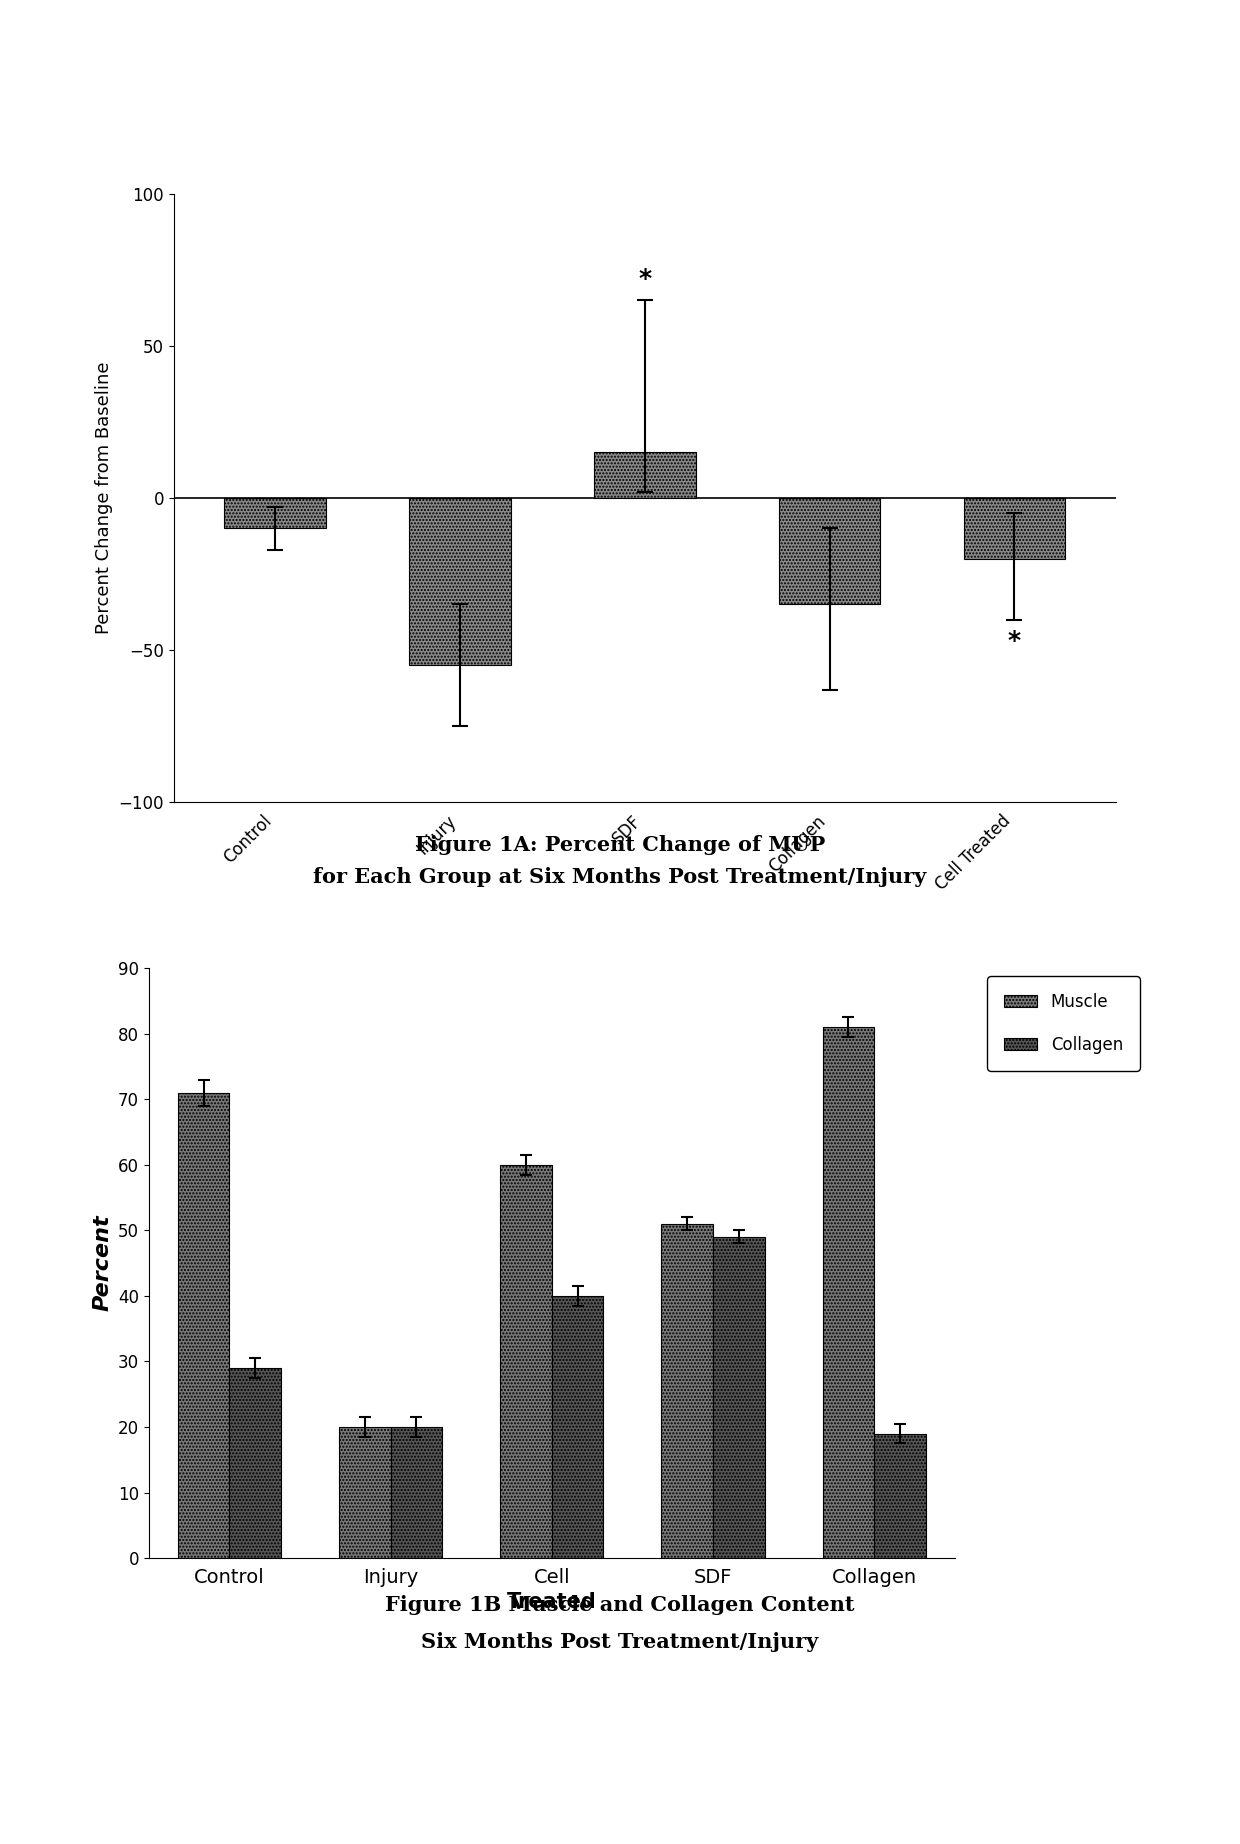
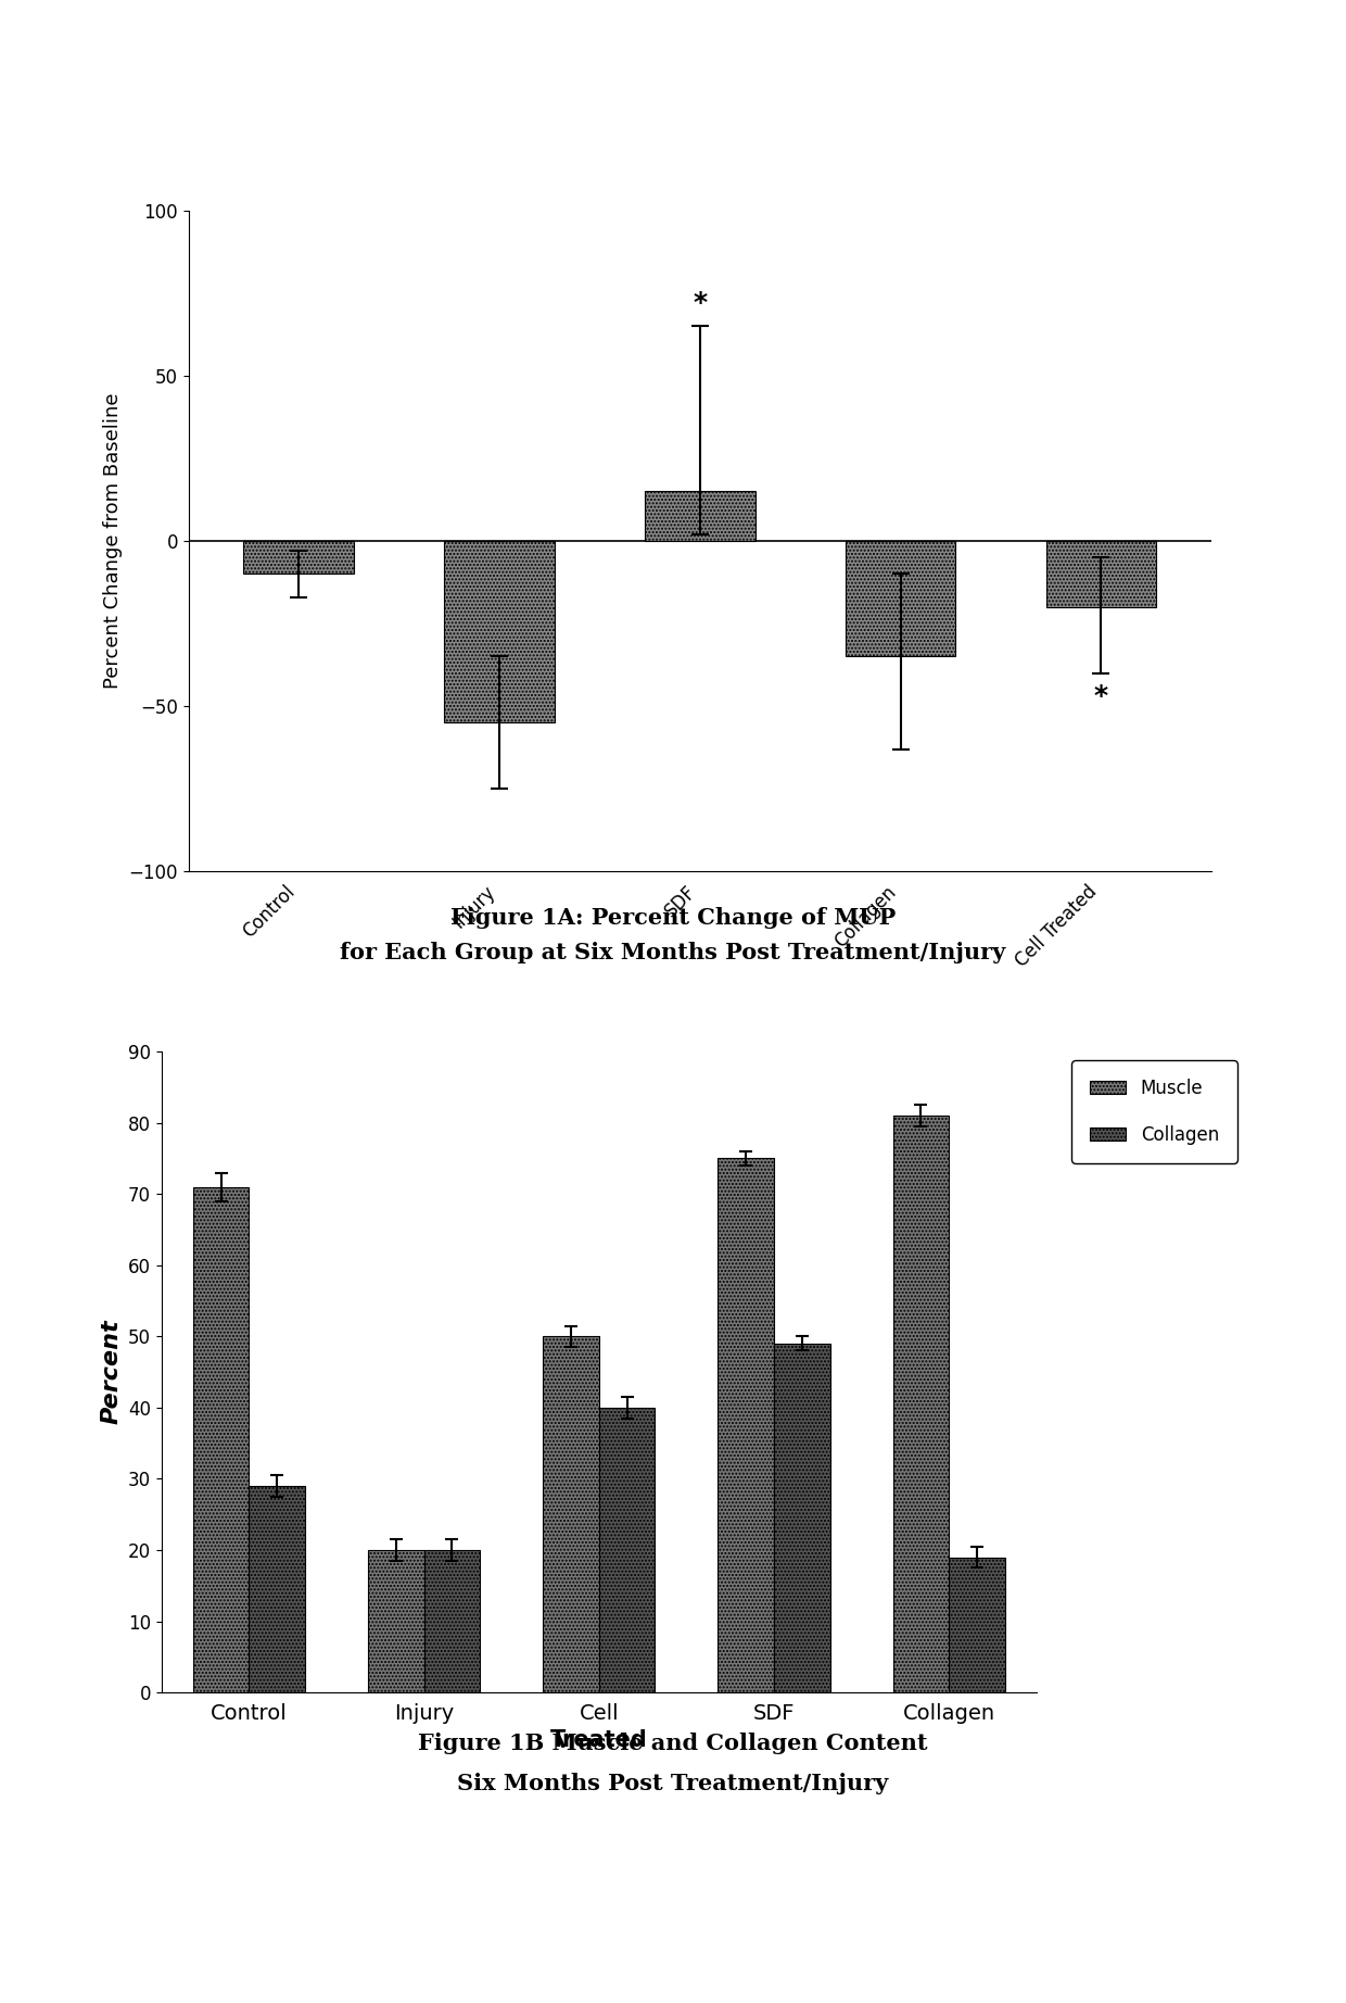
Muscle/Cell: 60 -> 50
Muscle/SDF: 51 -> 75
